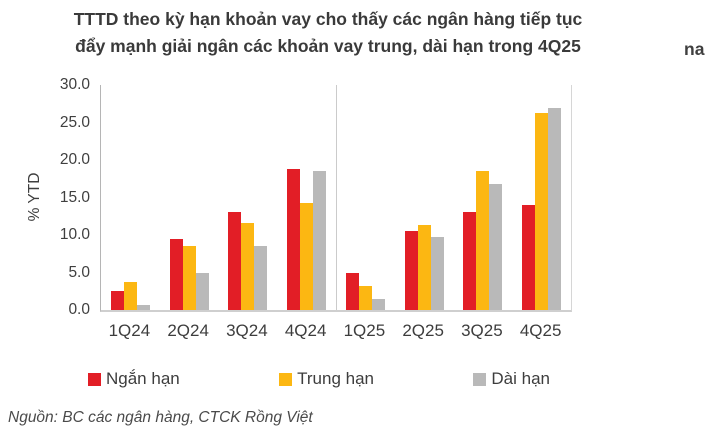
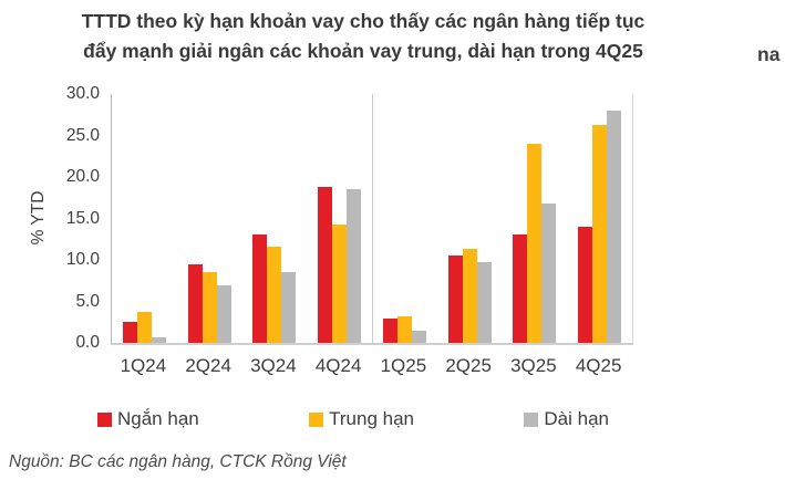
Dài hạn/2Q24: 5 -> 7
Ngắn hạn/1Q25: 5 -> 3
Trung hạn/3Q25: 18 -> 24
Dài hạn/4Q25: 27 -> 28
